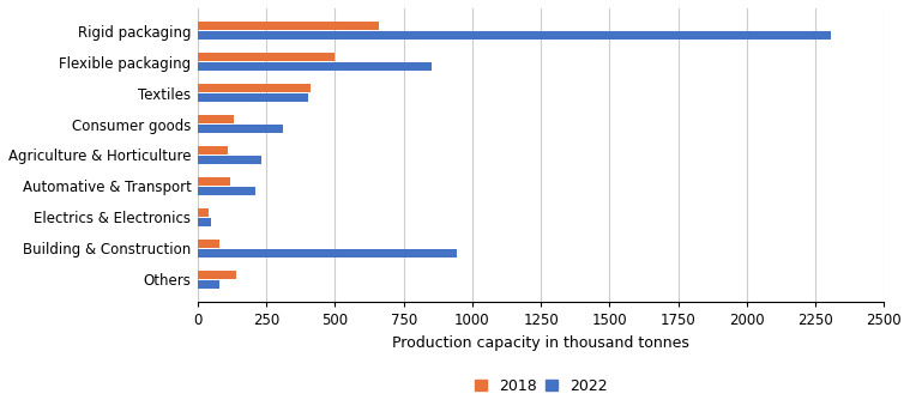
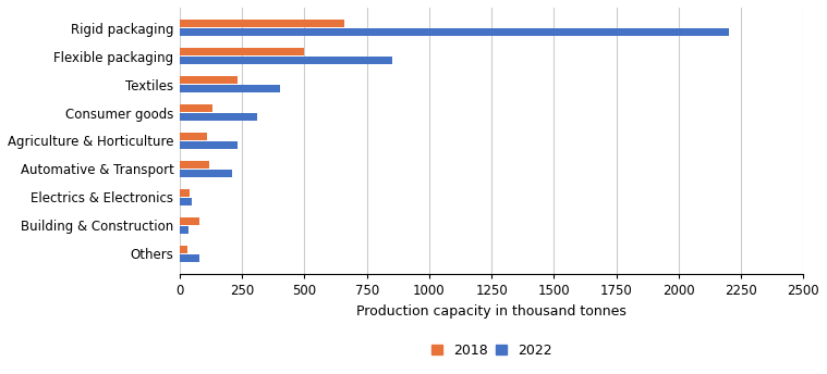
2022/Rigid packaging: 2305 -> 2200
2018/Textiles: 410 -> 230
2022/Building & Construction: 945 -> 35
2018/Others: 140 -> 30
